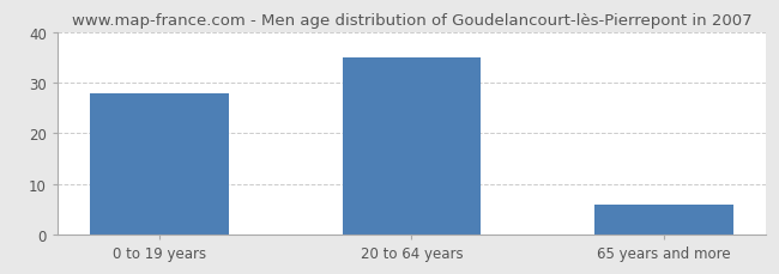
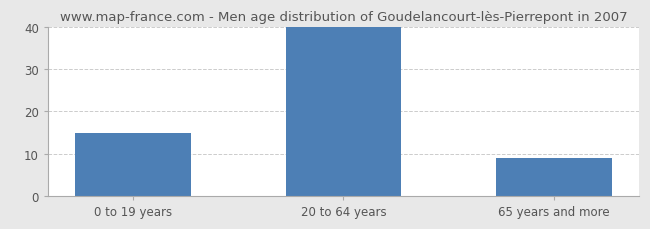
0 to 19 years: 28 -> 15
20 to 64 years: 35 -> 40
65 years and more: 6 -> 9
